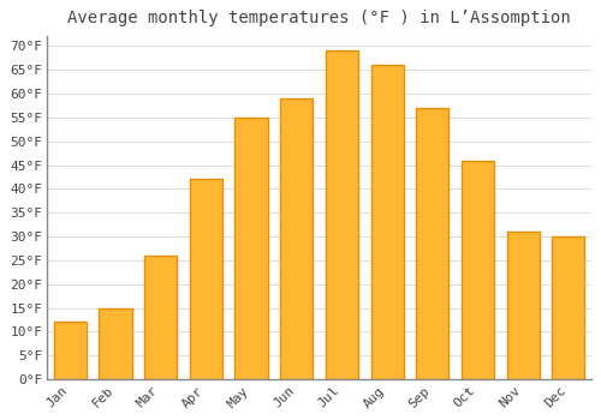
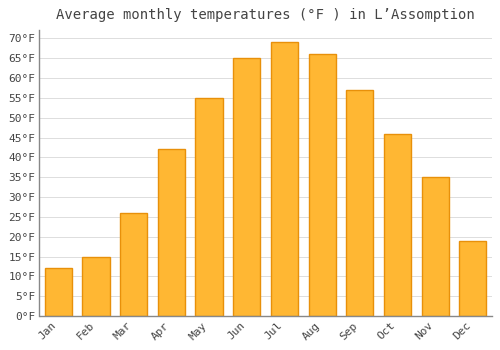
Jun: 59°F -> 65°F
Nov: 31°F -> 35°F
Dec: 30°F -> 19°F
